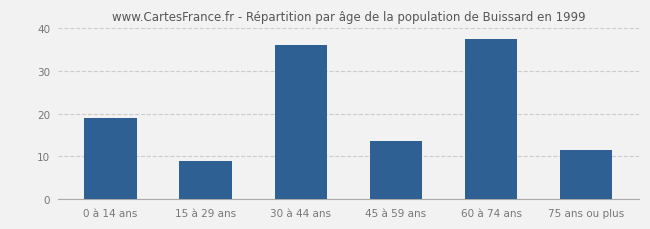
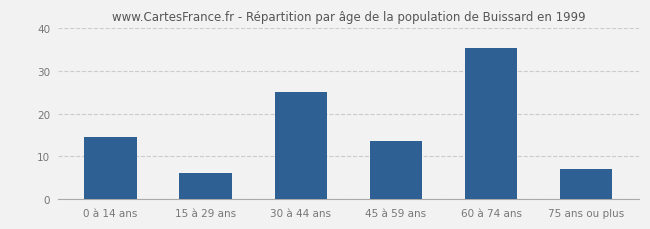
0 à 14 ans: 19.0 -> 14.5
15 à 29 ans: 9.0 -> 6.0
30 à 44 ans: 36.0 -> 25.0
60 à 74 ans: 37.5 -> 35.5
75 ans ou plus: 11.5 -> 7.0
